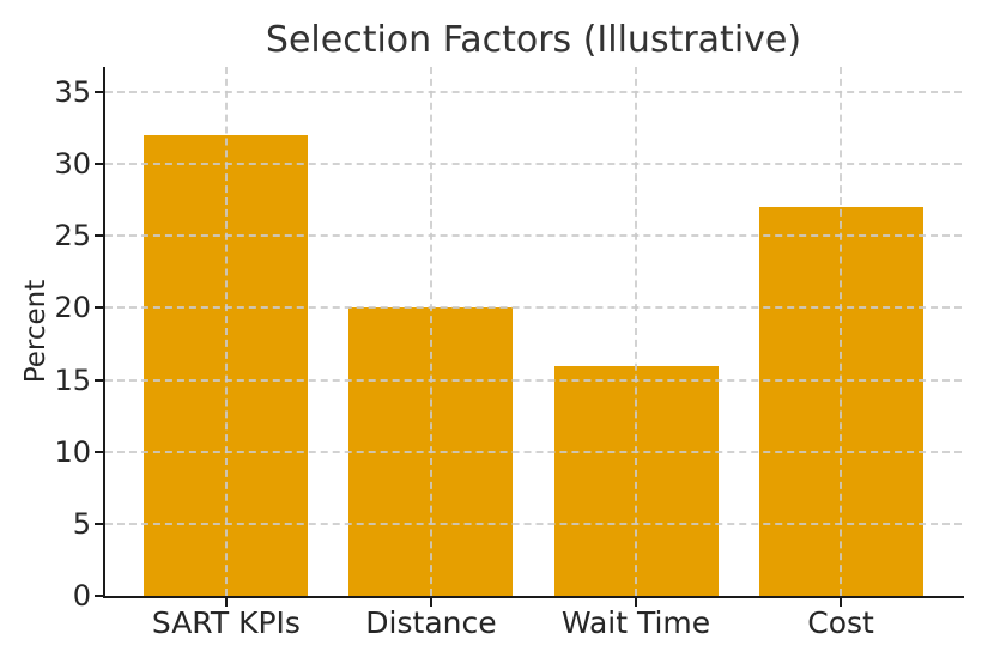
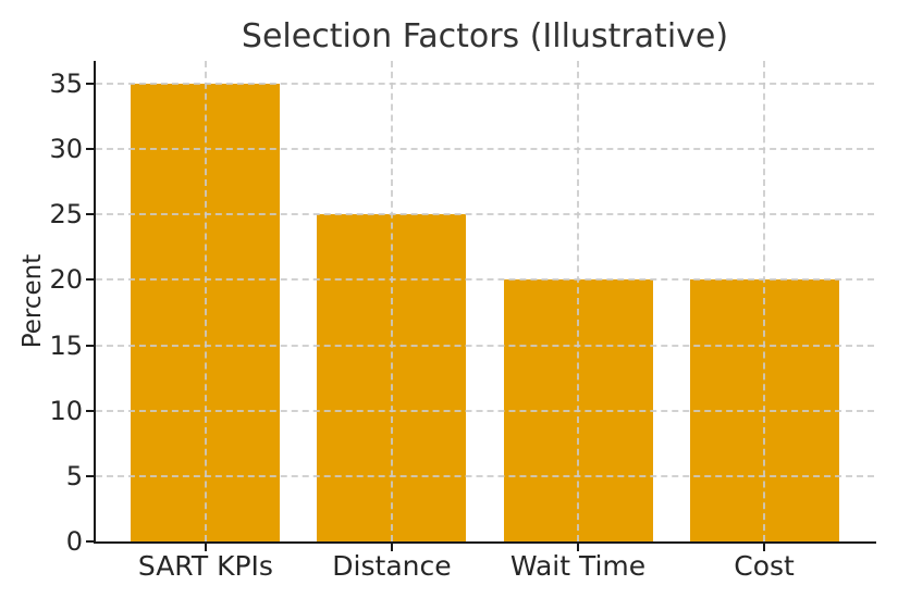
SART KPIs: 32 -> 35
Distance: 20 -> 25
Wait Time: 16 -> 20
Cost: 27 -> 20
